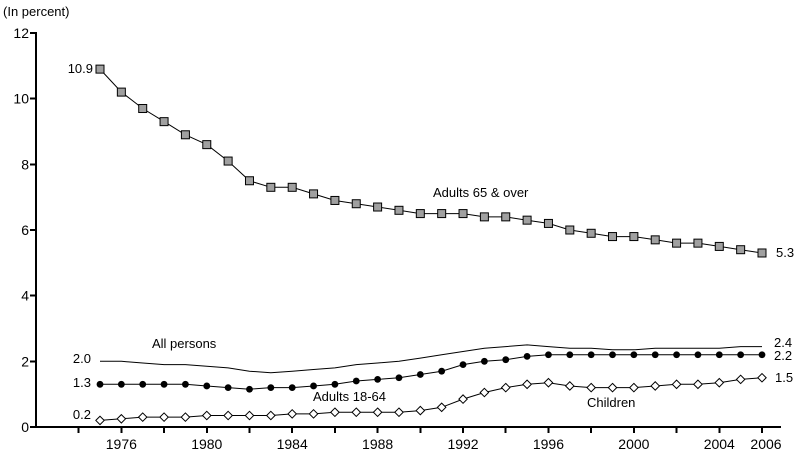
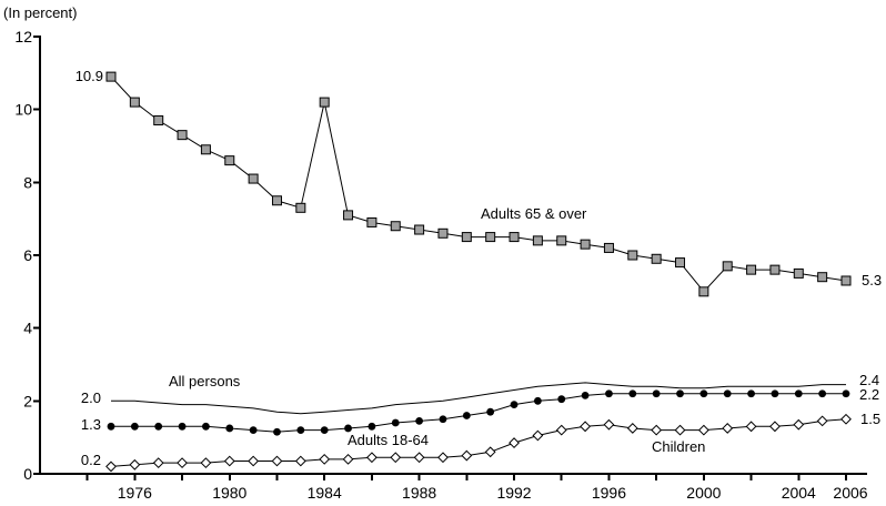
Adults 65 & over/1984: 7.3 -> 10.2
Adults 65 & over/2000: 5.8 -> 5.0
